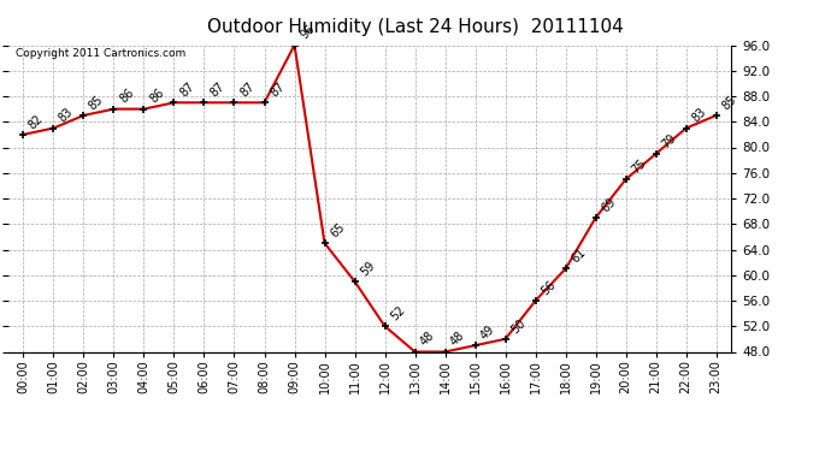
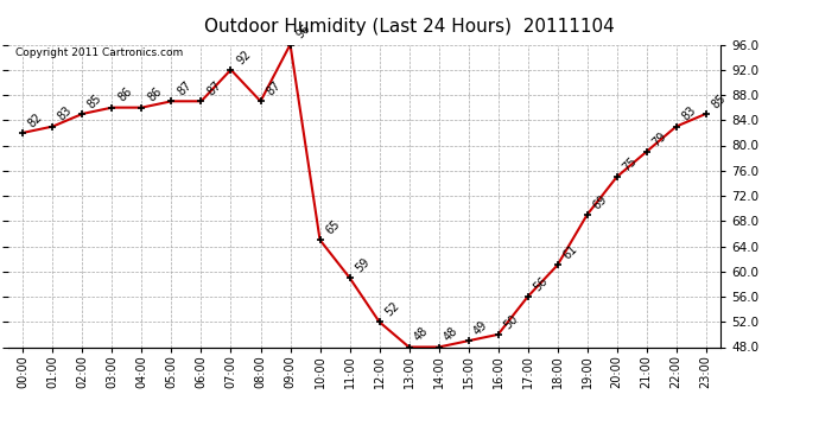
07:00: 87 -> 92
